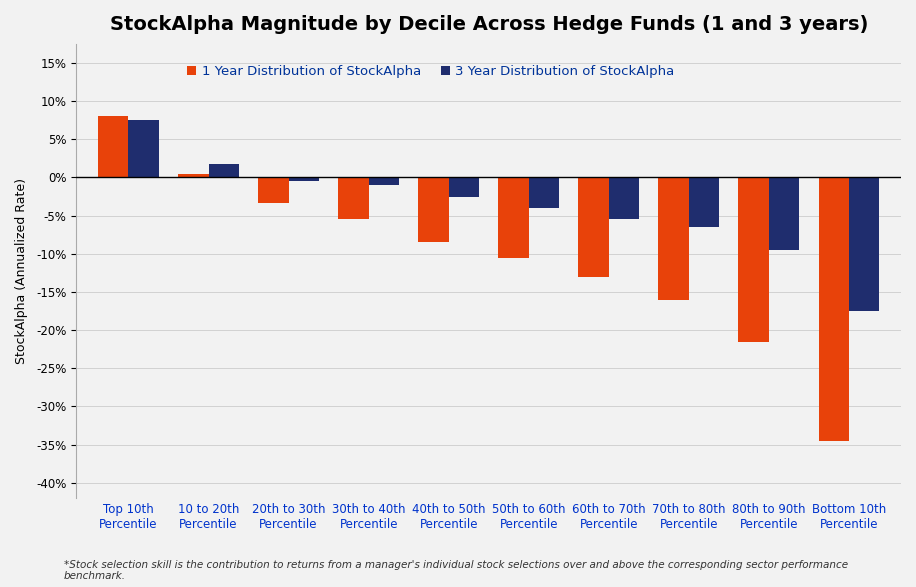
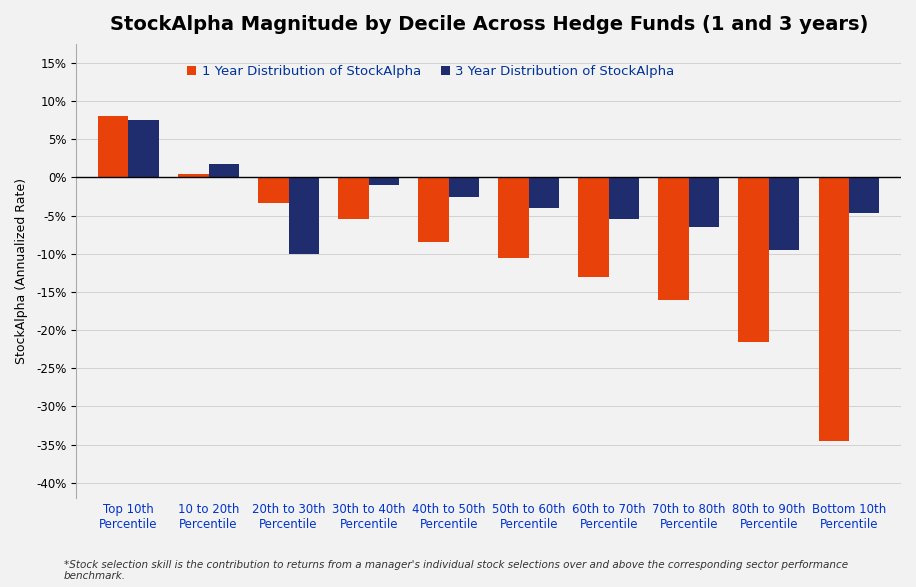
3 Year Distribution of StockAlpha/20th to 30th Percentile: -0.5% -> -10.0%
3 Year Distribution of StockAlpha/Bottom 10th Percentile: -17.5% -> -4.6%
